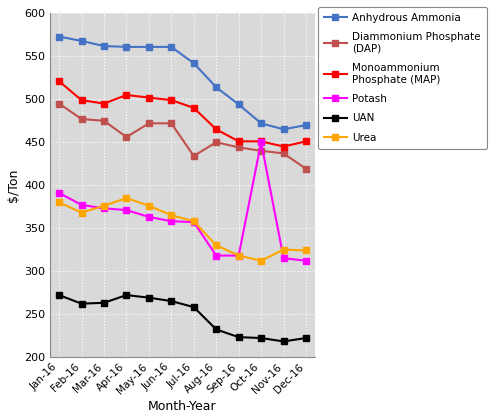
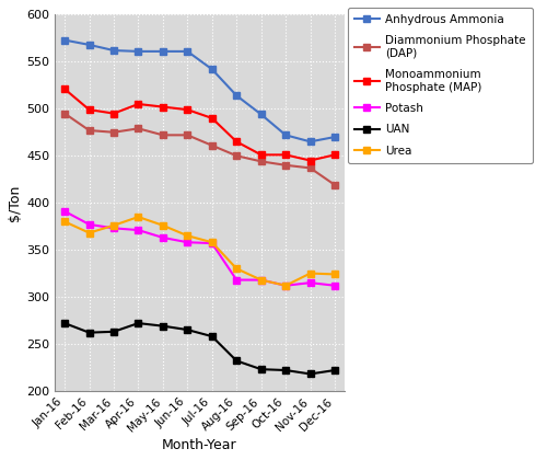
Diammonium Phosphate (DAP)/Apr-16: 456 -> 479
Diammonium Phosphate (DAP)/Jul-16: 434 -> 461
Potash/Oct-16: 450 -> 312
